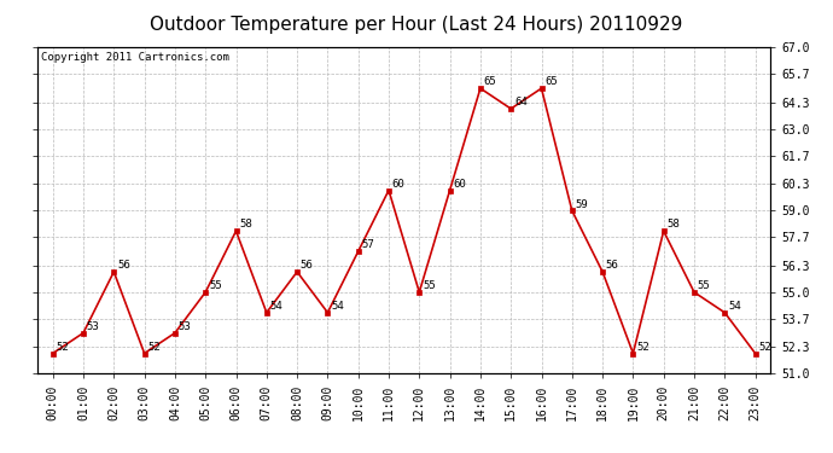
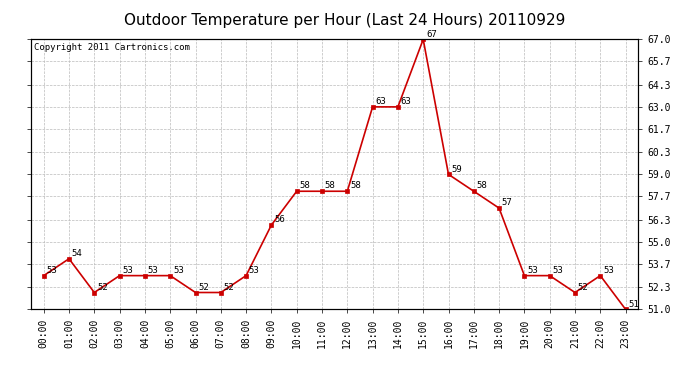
00:00: 52 -> 53
01:00: 53 -> 54
02:00: 56 -> 52
03:00: 52 -> 53
05:00: 55 -> 53
06:00: 58 -> 52
07:00: 54 -> 52
08:00: 56 -> 53
09:00: 54 -> 56
10:00: 57 -> 58
11:00: 60 -> 58
12:00: 55 -> 58
13:00: 60 -> 63
14:00: 65 -> 63
15:00: 64 -> 67
16:00: 65 -> 59
17:00: 59 -> 58
18:00: 56 -> 57
19:00: 52 -> 53
20:00: 58 -> 53
21:00: 55 -> 52
22:00: 54 -> 53
23:00: 52 -> 51
